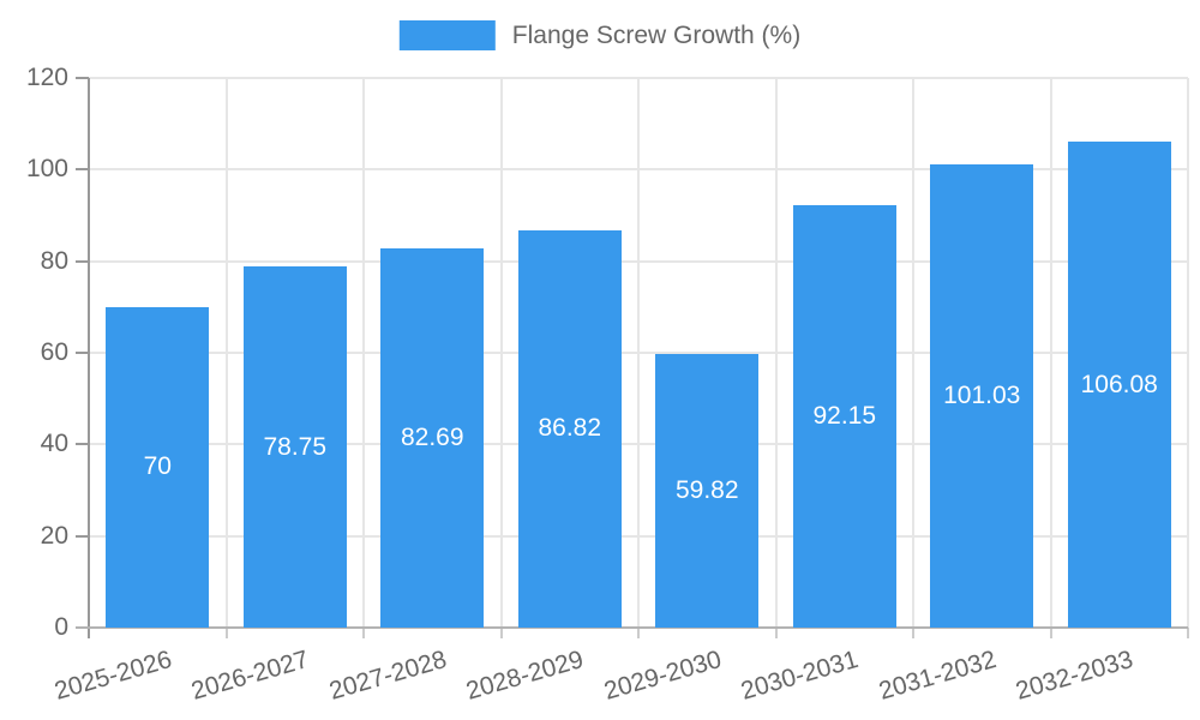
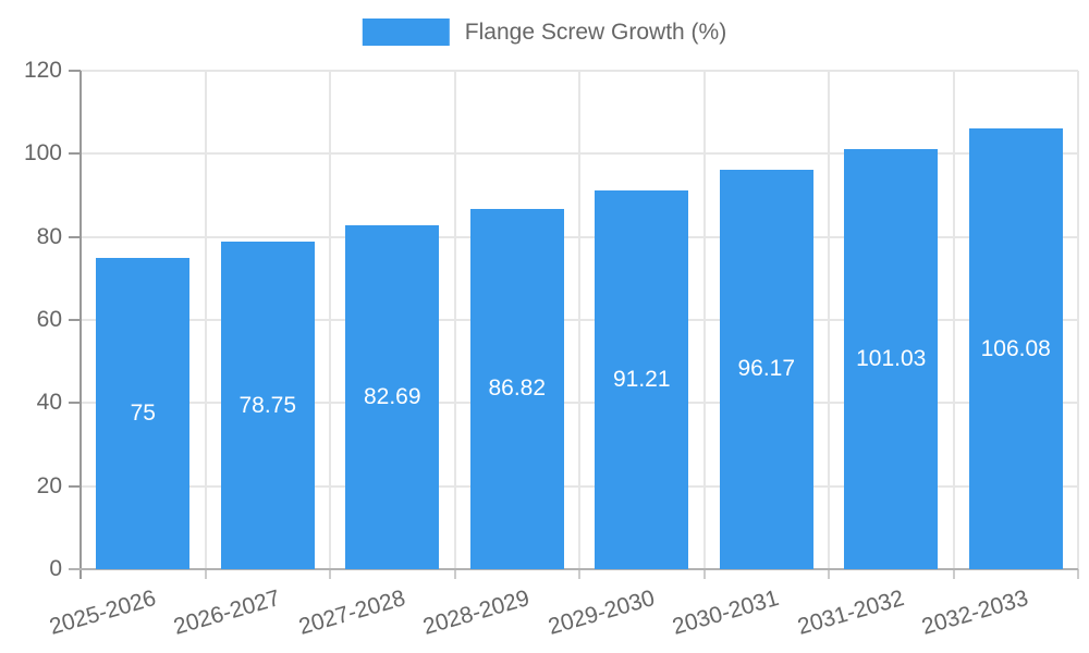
2025-2026: 70 -> 75
2029-2030: 59.82 -> 91.21
2030-2031: 92.15 -> 96.17
